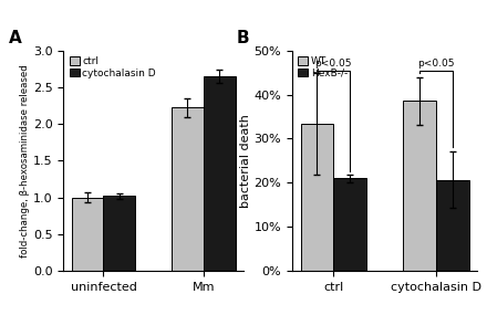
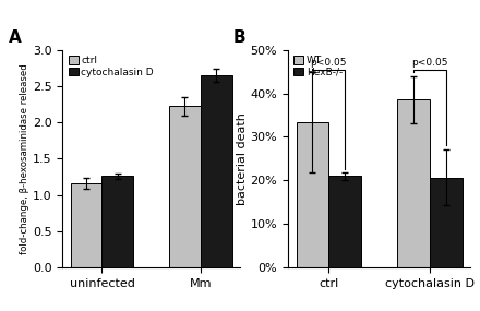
ctrl/uninfected: 1.00 -> 1.16
cytochalasin D/uninfected: 1.02 -> 1.26
